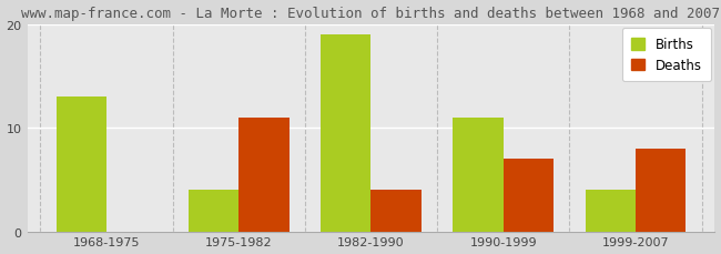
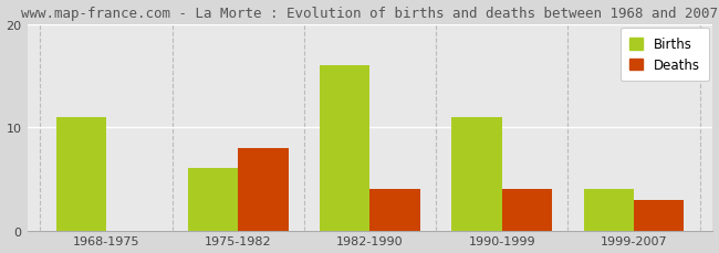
Births/1968-1975: 13 -> 11
Births/1975-1982: 4 -> 6
Deaths/1975-1982: 11 -> 8
Births/1982-1990: 19 -> 16
Deaths/1990-1999: 7 -> 4
Deaths/1999-2007: 8 -> 3
